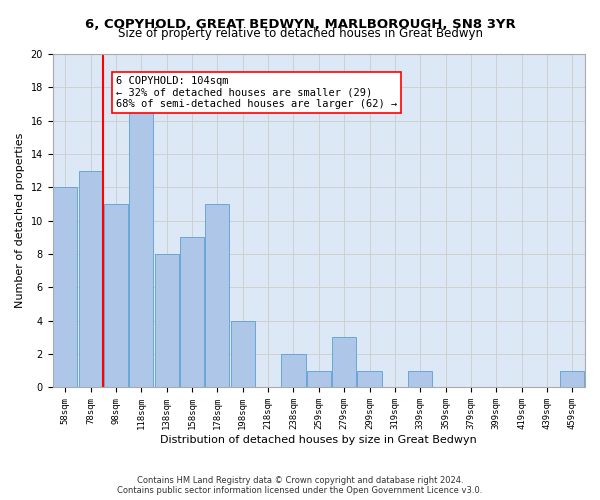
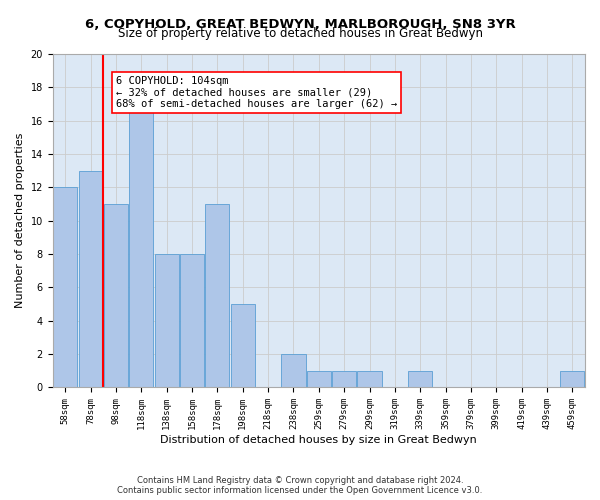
158sqm: 9 -> 8
198sqm: 4 -> 5
279sqm: 3 -> 1
